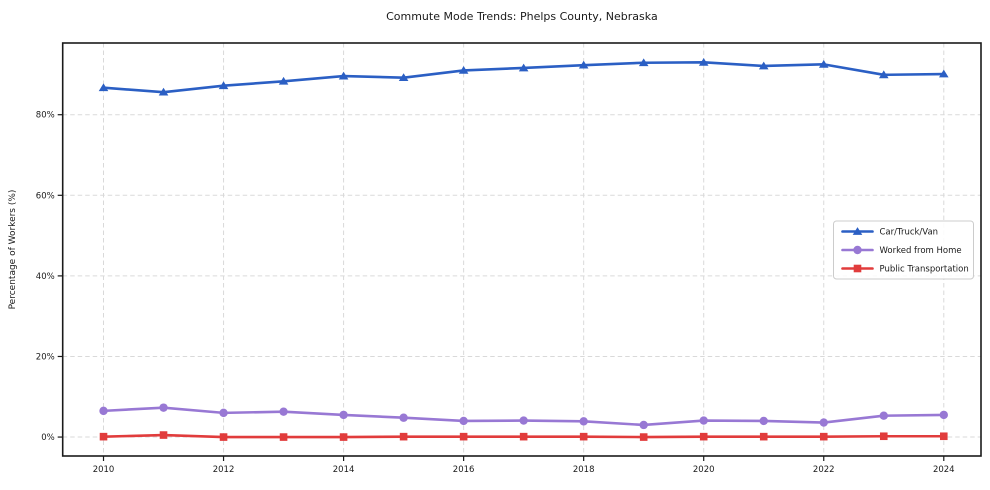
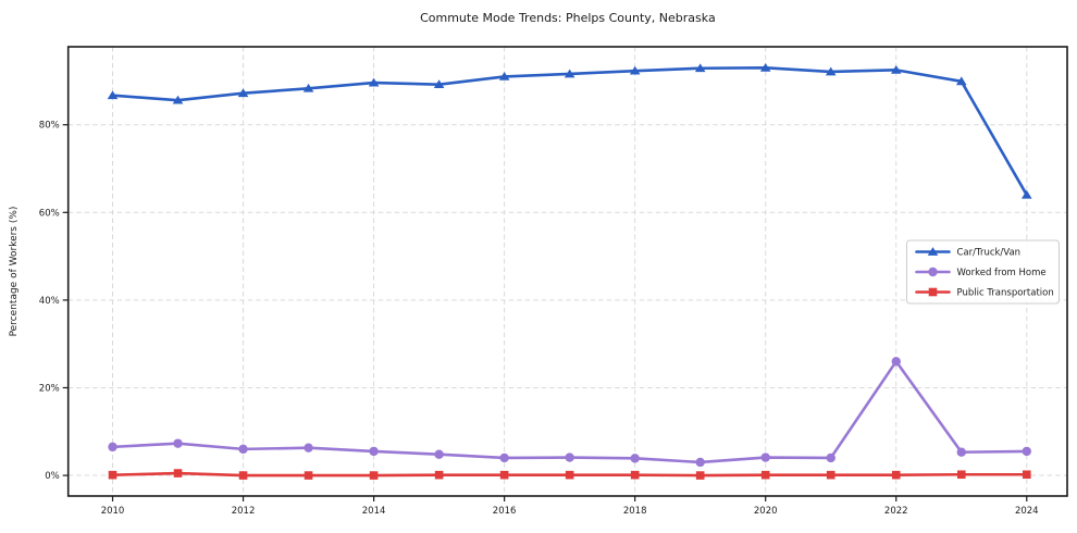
Worked from Home/2022: 4% -> 26%
Car/Truck/Van/2024: 90% -> 64%
